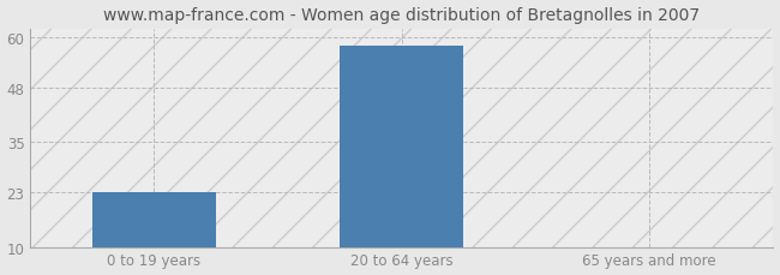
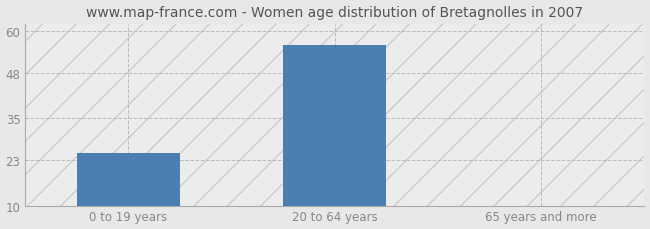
0 to 19 years: 23 -> 25
20 to 64 years: 58 -> 56
